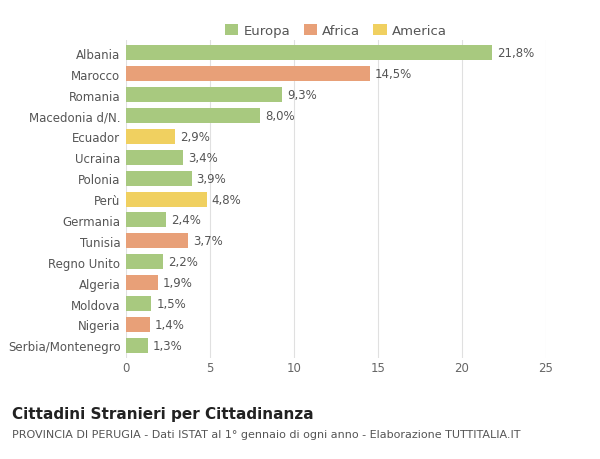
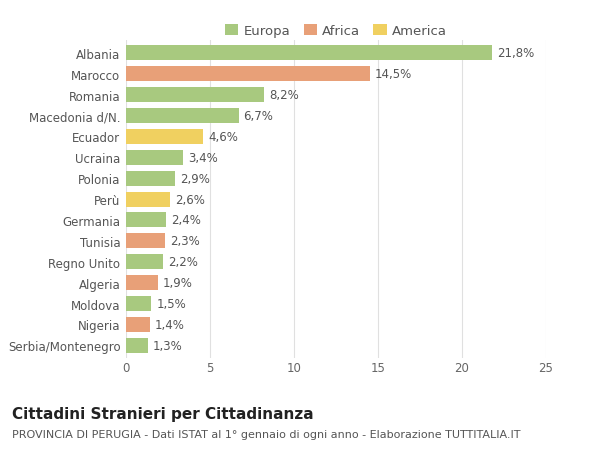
Romania: 9,3% -> 8,2%
Macedonia d/N.: 8,0% -> 6,7%
Ecuador: 2,9% -> 4,6%
Polonia: 3,9% -> 2,9%
Perù: 4,8% -> 2,6%
Tunisia: 3,7% -> 2,3%
